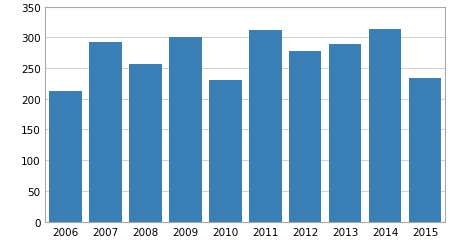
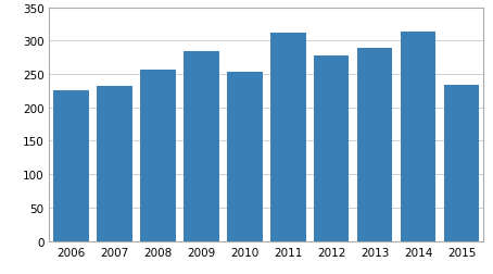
2006: 212 -> 226
2007: 292 -> 232
2009: 300 -> 285
2010: 230 -> 253
